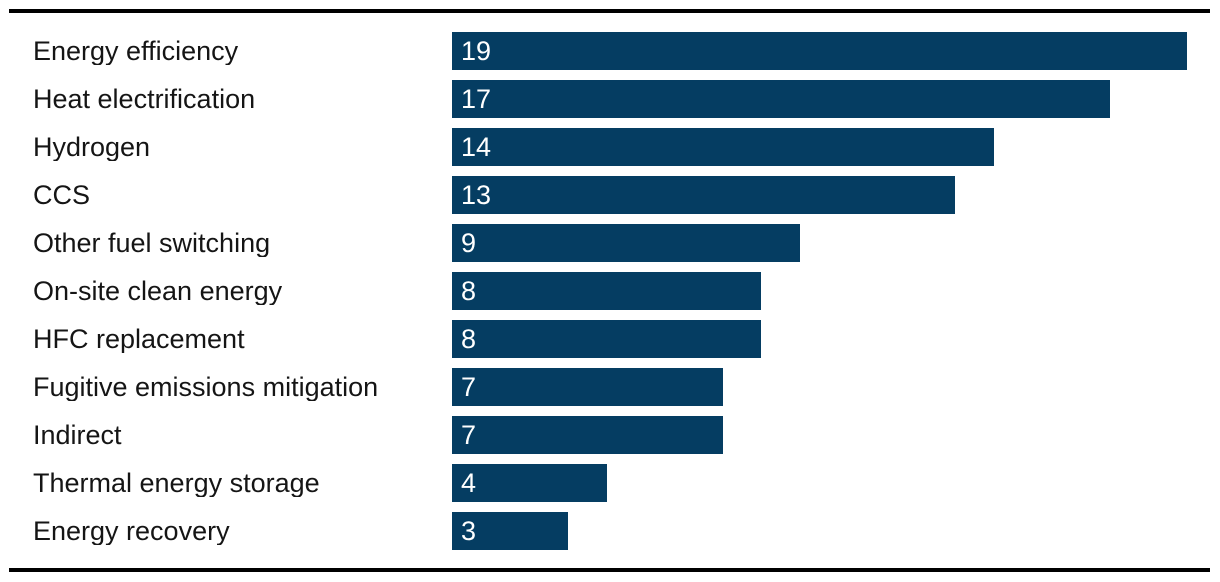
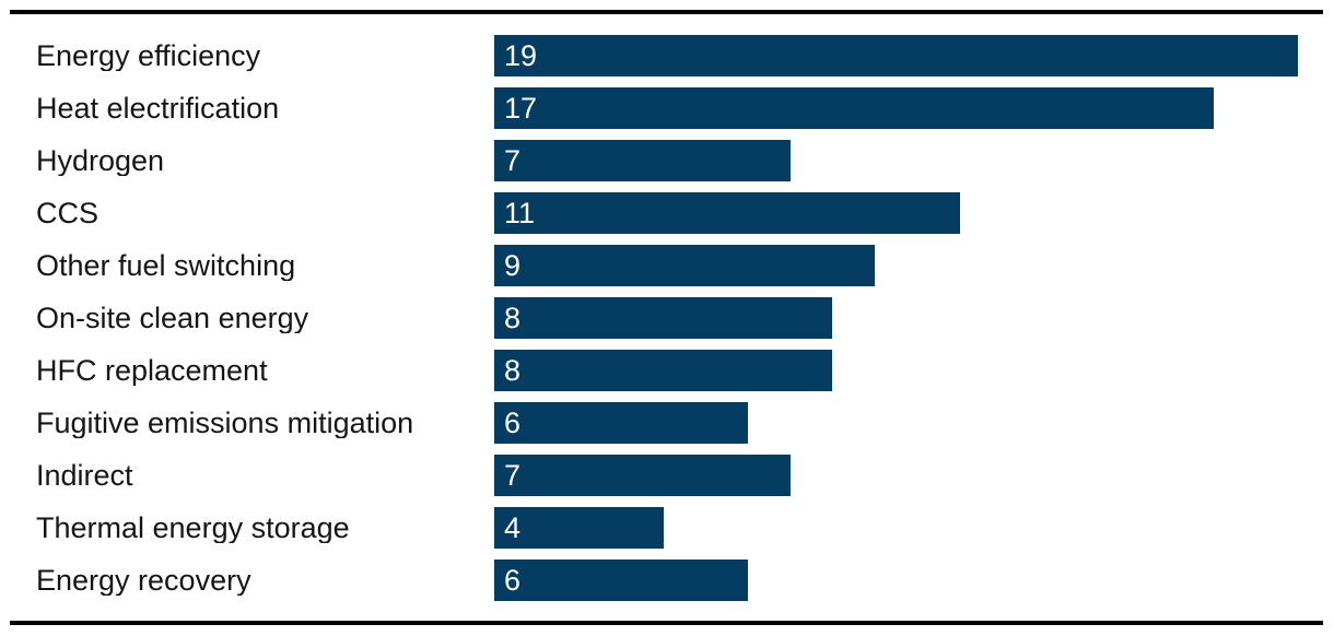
Hydrogen: 14 -> 7
CCS: 13 -> 11
Fugitive emissions mitigation: 7 -> 6
Energy recovery: 3 -> 6
